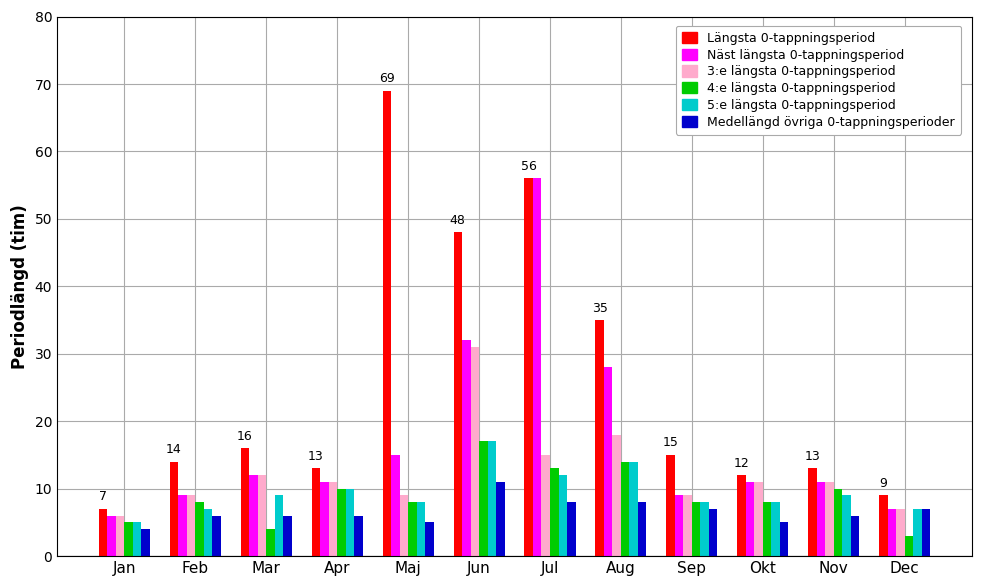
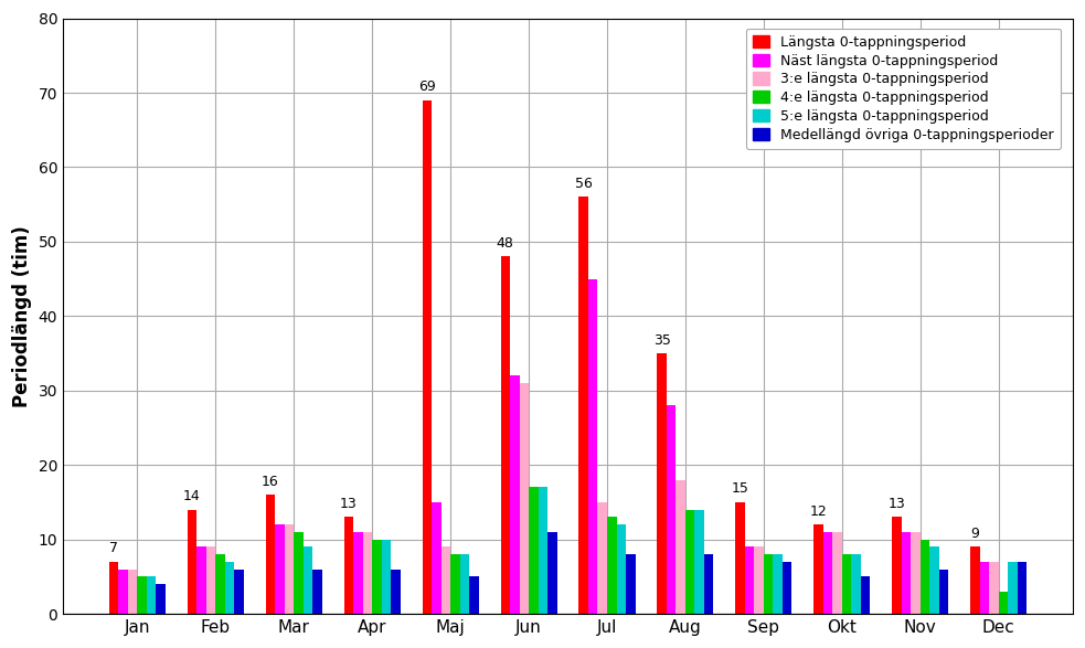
4:e längsta 0-tappningsperiod/Mar: 4 -> 11
Näst längsta 0-tappningsperiod/Jul: 56 -> 45
